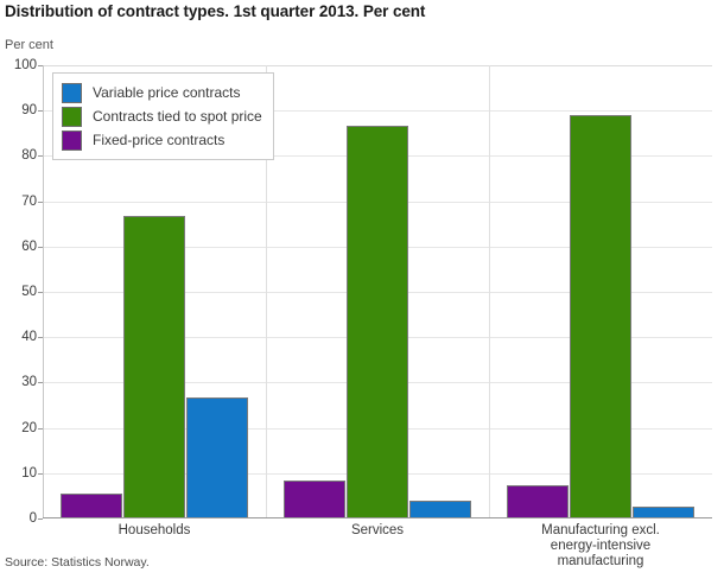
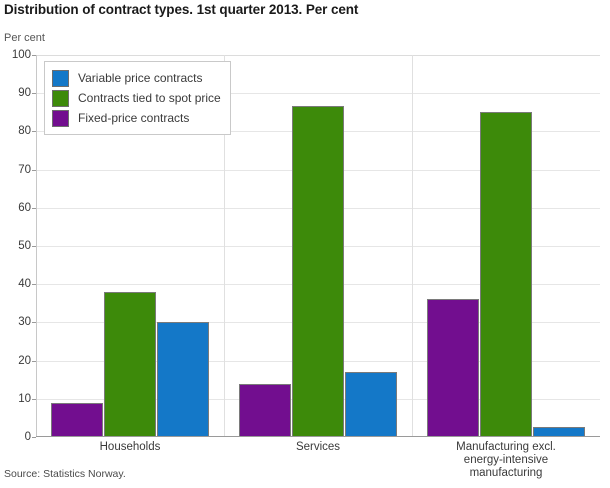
Fixed-price contracts/Households: 6 -> 9
Contracts tied to spot price/Households: 67 -> 38
Variable price contracts/Households: 27 -> 30
Fixed-price contracts/Services: 8 -> 14
Variable price contracts/Services: 4 -> 17
Fixed-price contracts/Manufacturing excl. energy-intensive manufacturing: 7 -> 36
Contracts tied to spot price/Manufacturing excl. energy-intensive manufacturing: 89 -> 85
